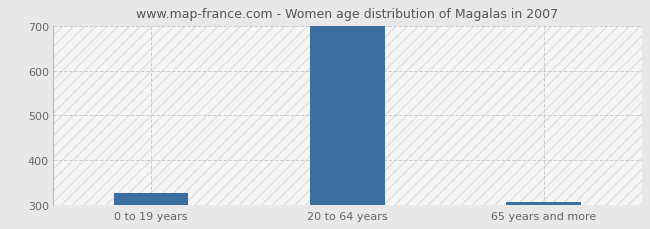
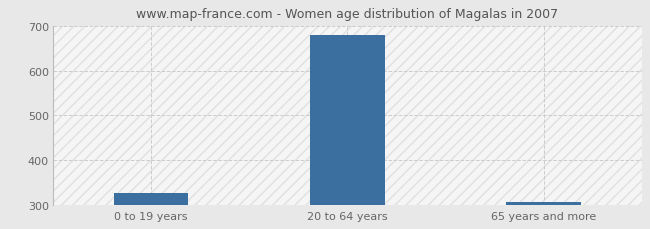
20 to 64 years: 700 -> 680
